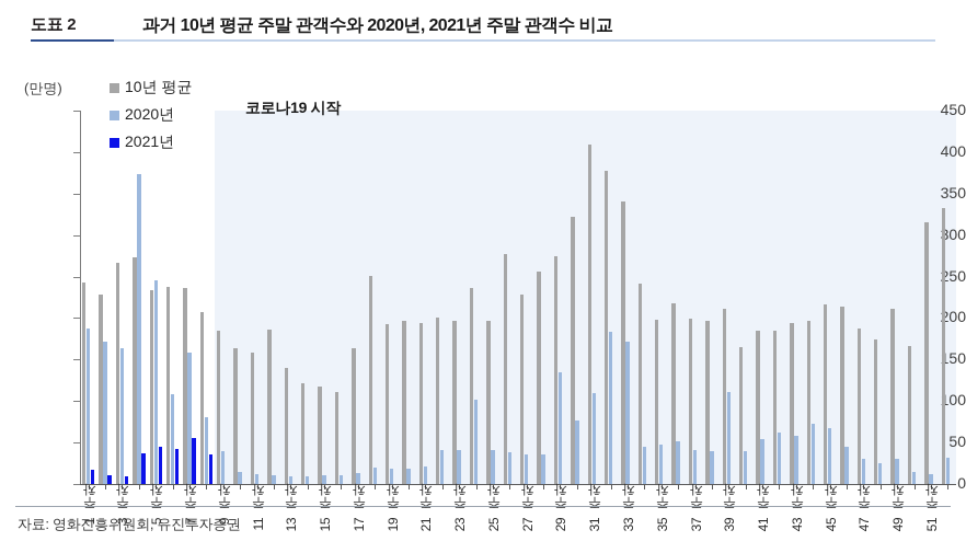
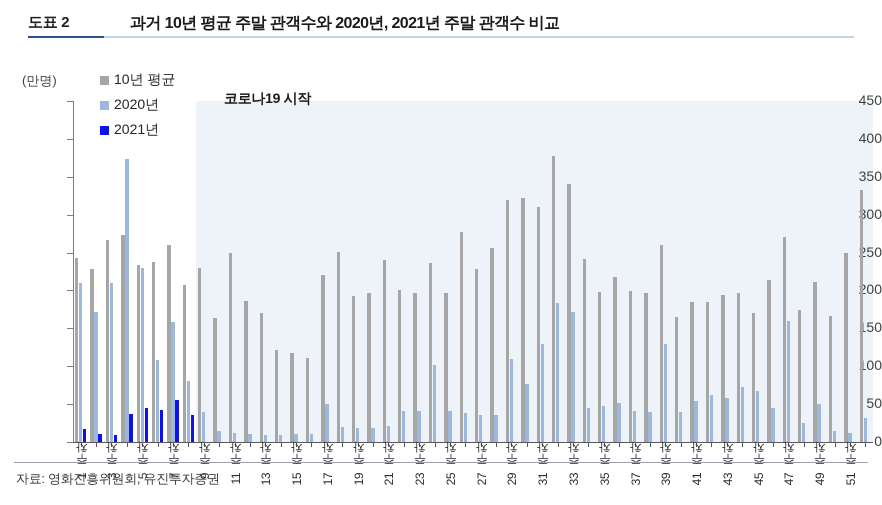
2020년/1주차: 190 -> 210
2020년/3주차: 160 -> 210
2020년/5주차: 250 -> 230
10년 평균/7주차: 240 -> 260
10년 평균/9주차: 180 -> 230
10년 평균/11주차: 160 -> 250
10년 평균/13주차: 140 -> 170
10년 평균/17주차: 160 -> 220
2020년/17주차: 10 -> 50
10년 평균/21주차: 190 -> 240
10년 평균/29주차: 270 -> 320
2020년/29주차: 140 -> 110
10년 평균/31주차: 410 -> 310
2020년/31주차: 110 -> 130
10년 평균/39주차: 210 -> 260
2020년/39주차: 110 -> 130
10년 평균/45주차: 220 -> 170
10년 평균/47주차: 190 -> 270
2020년/47주차: 30 -> 160
2020년/49주차: 30 -> 50
10년 평균/51주차: 320 -> 250
